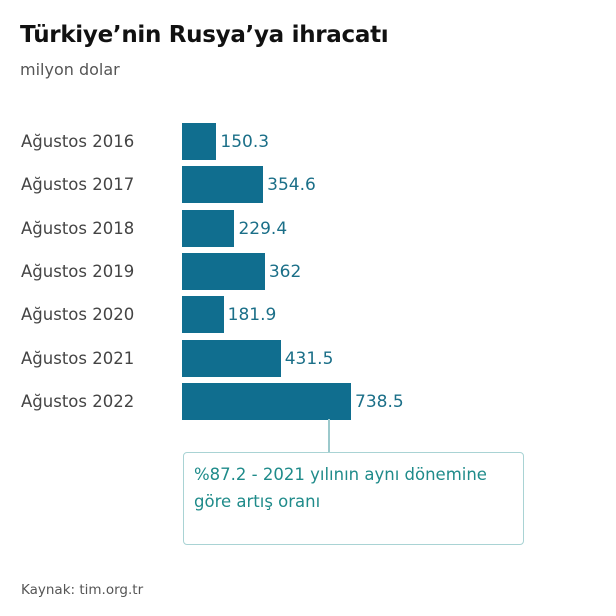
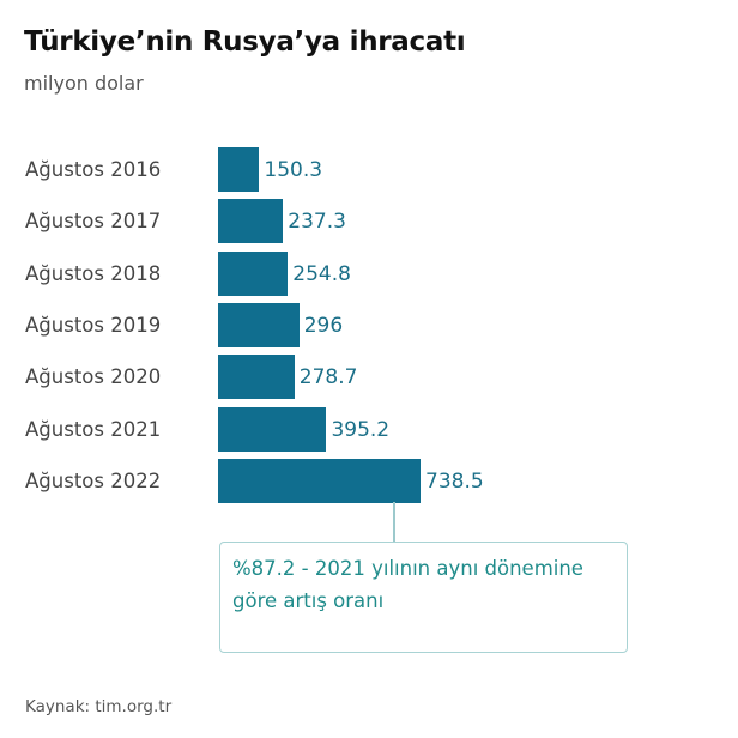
Ağustos 2017: 354.6 -> 237.3
Ağustos 2018: 229.4 -> 254.8
Ağustos 2019: 362 -> 296
Ağustos 2020: 181.9 -> 278.7
Ağustos 2021: 431.5 -> 395.2
